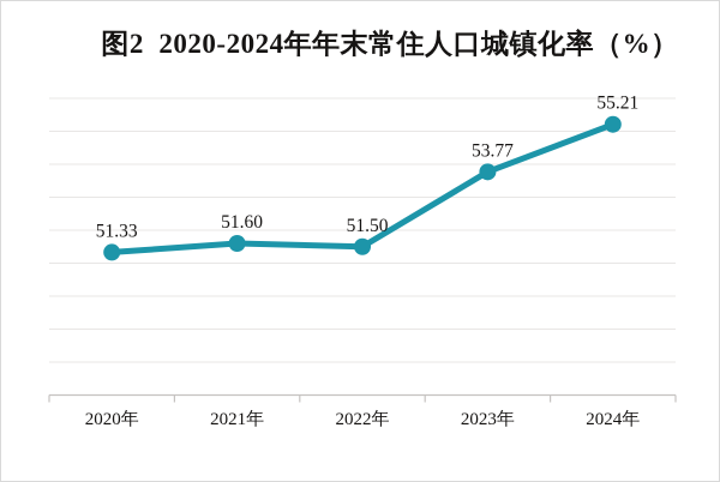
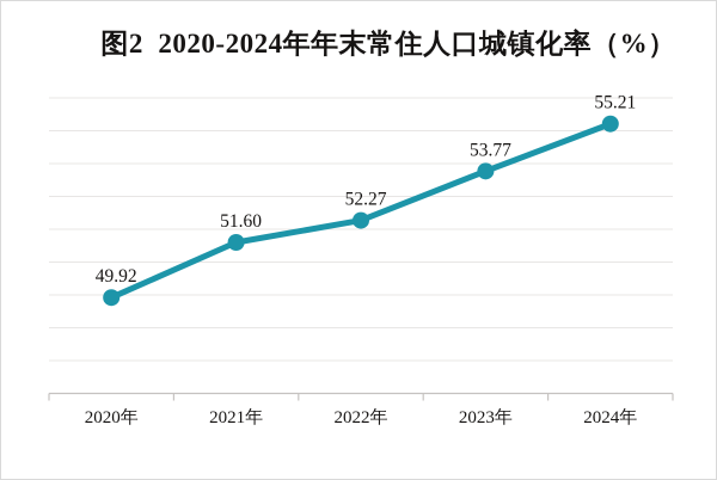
2020年: 51.33 -> 49.92
2022年: 51.50 -> 52.27
